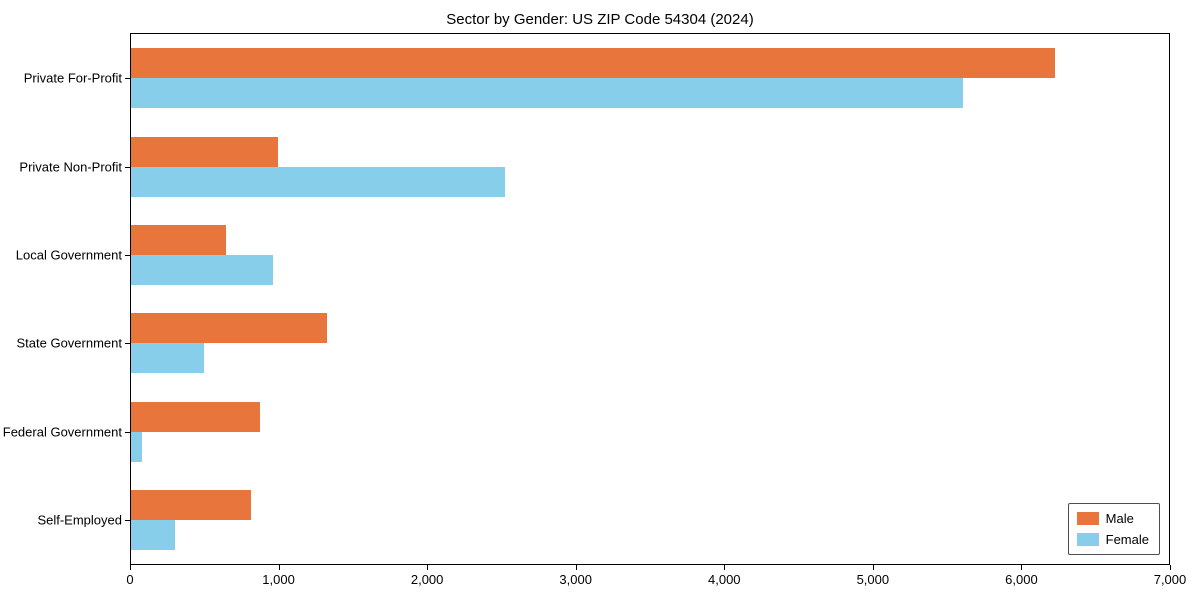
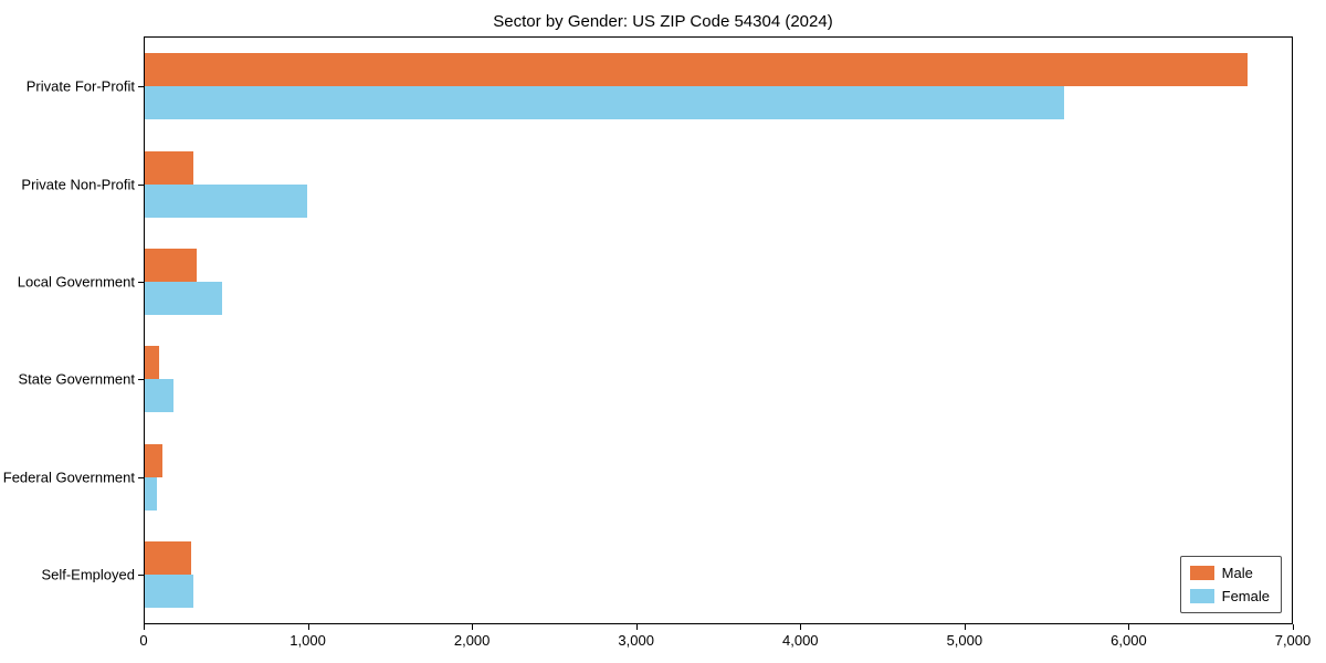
Male/Private For-Profit: 6230 -> 6730
Male/Private Non-Profit: 990 -> 300
Female/Private Non-Profit: 2520 -> 990
Male/Local Government: 640 -> 320
Female/Local Government: 960 -> 470
Male/State Government: 1320 -> 90
Female/State Government: 490 -> 180
Male/Federal Government: 870 -> 110
Male/Self-Employed: 810 -> 280
